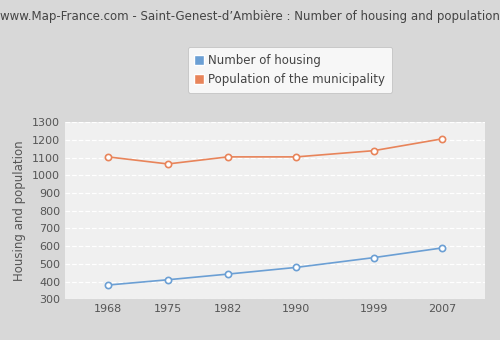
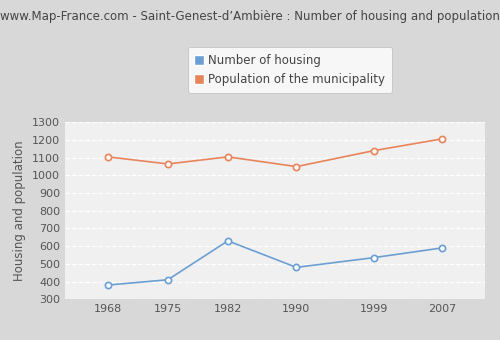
Number of housing/1982: 440 -> 630
Population of the municipality/1990: 1100 -> 1050
